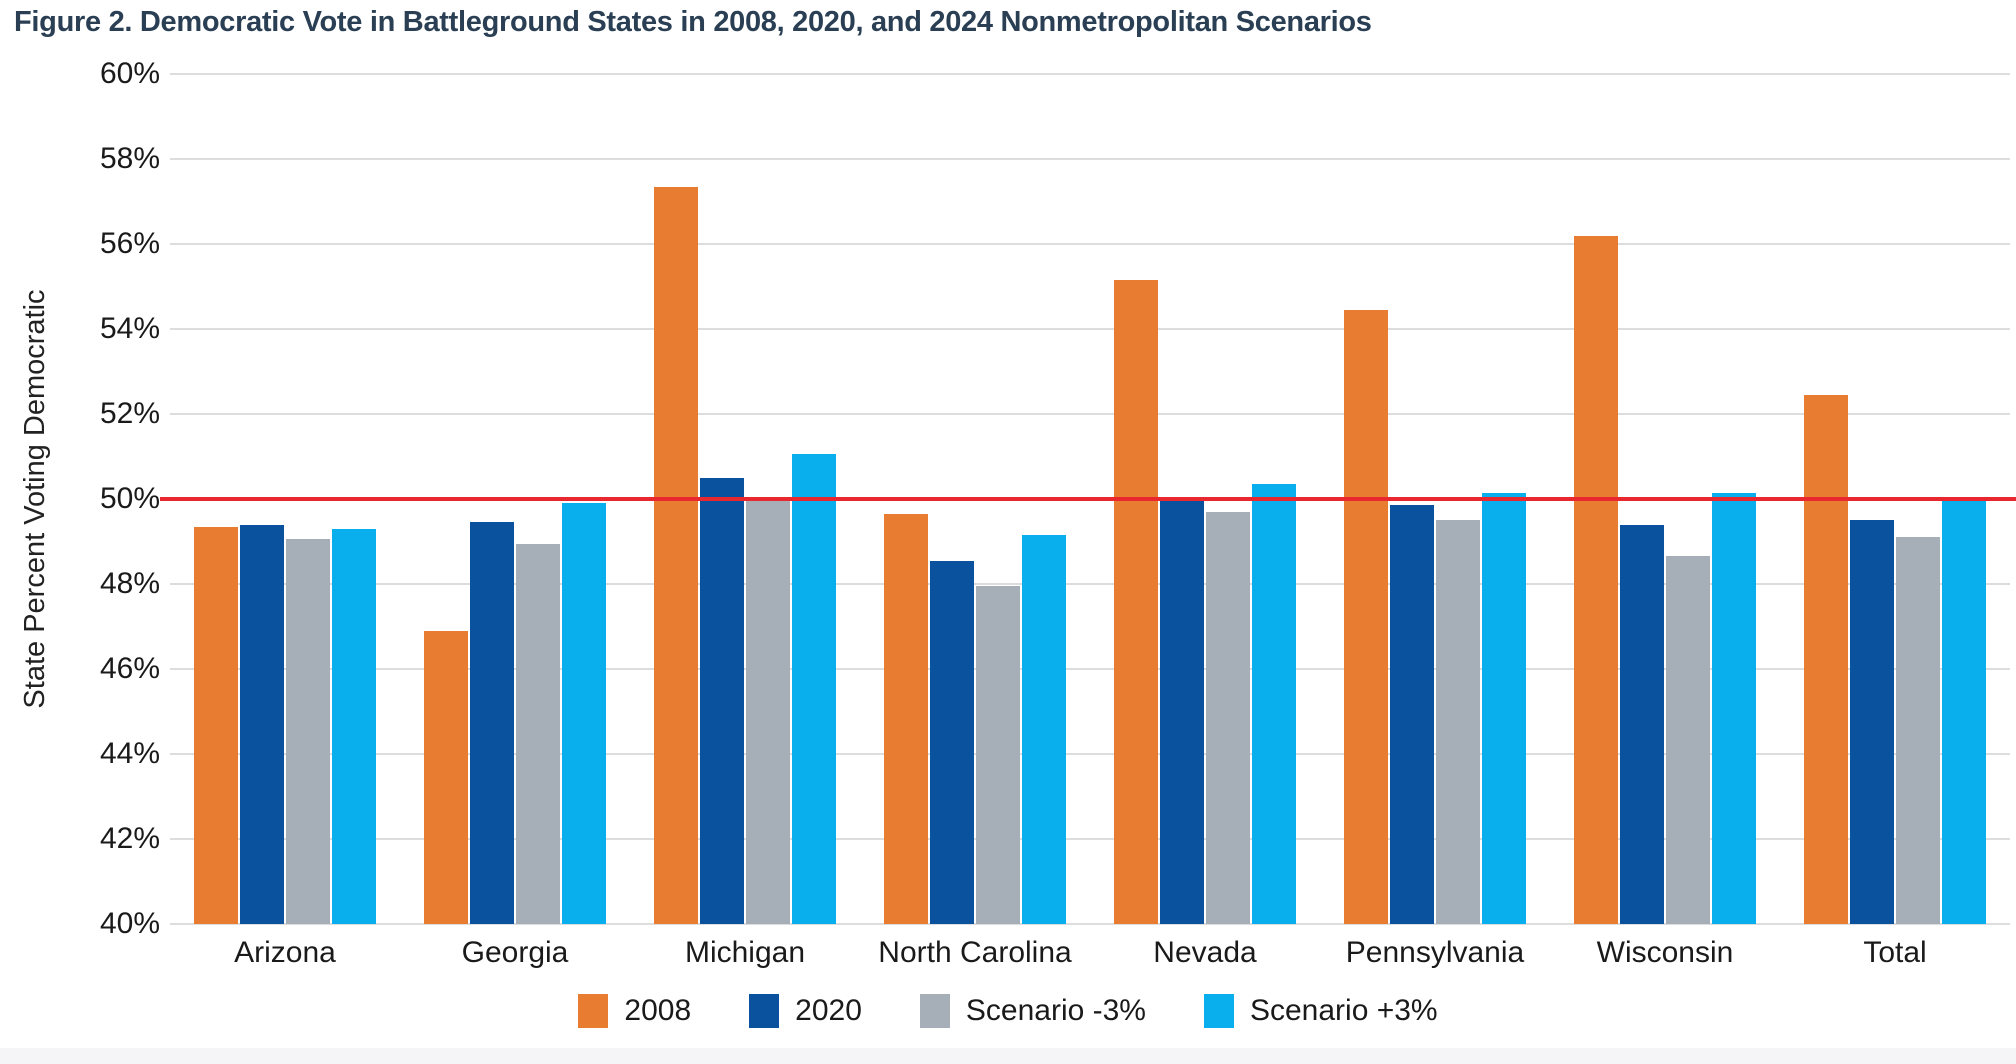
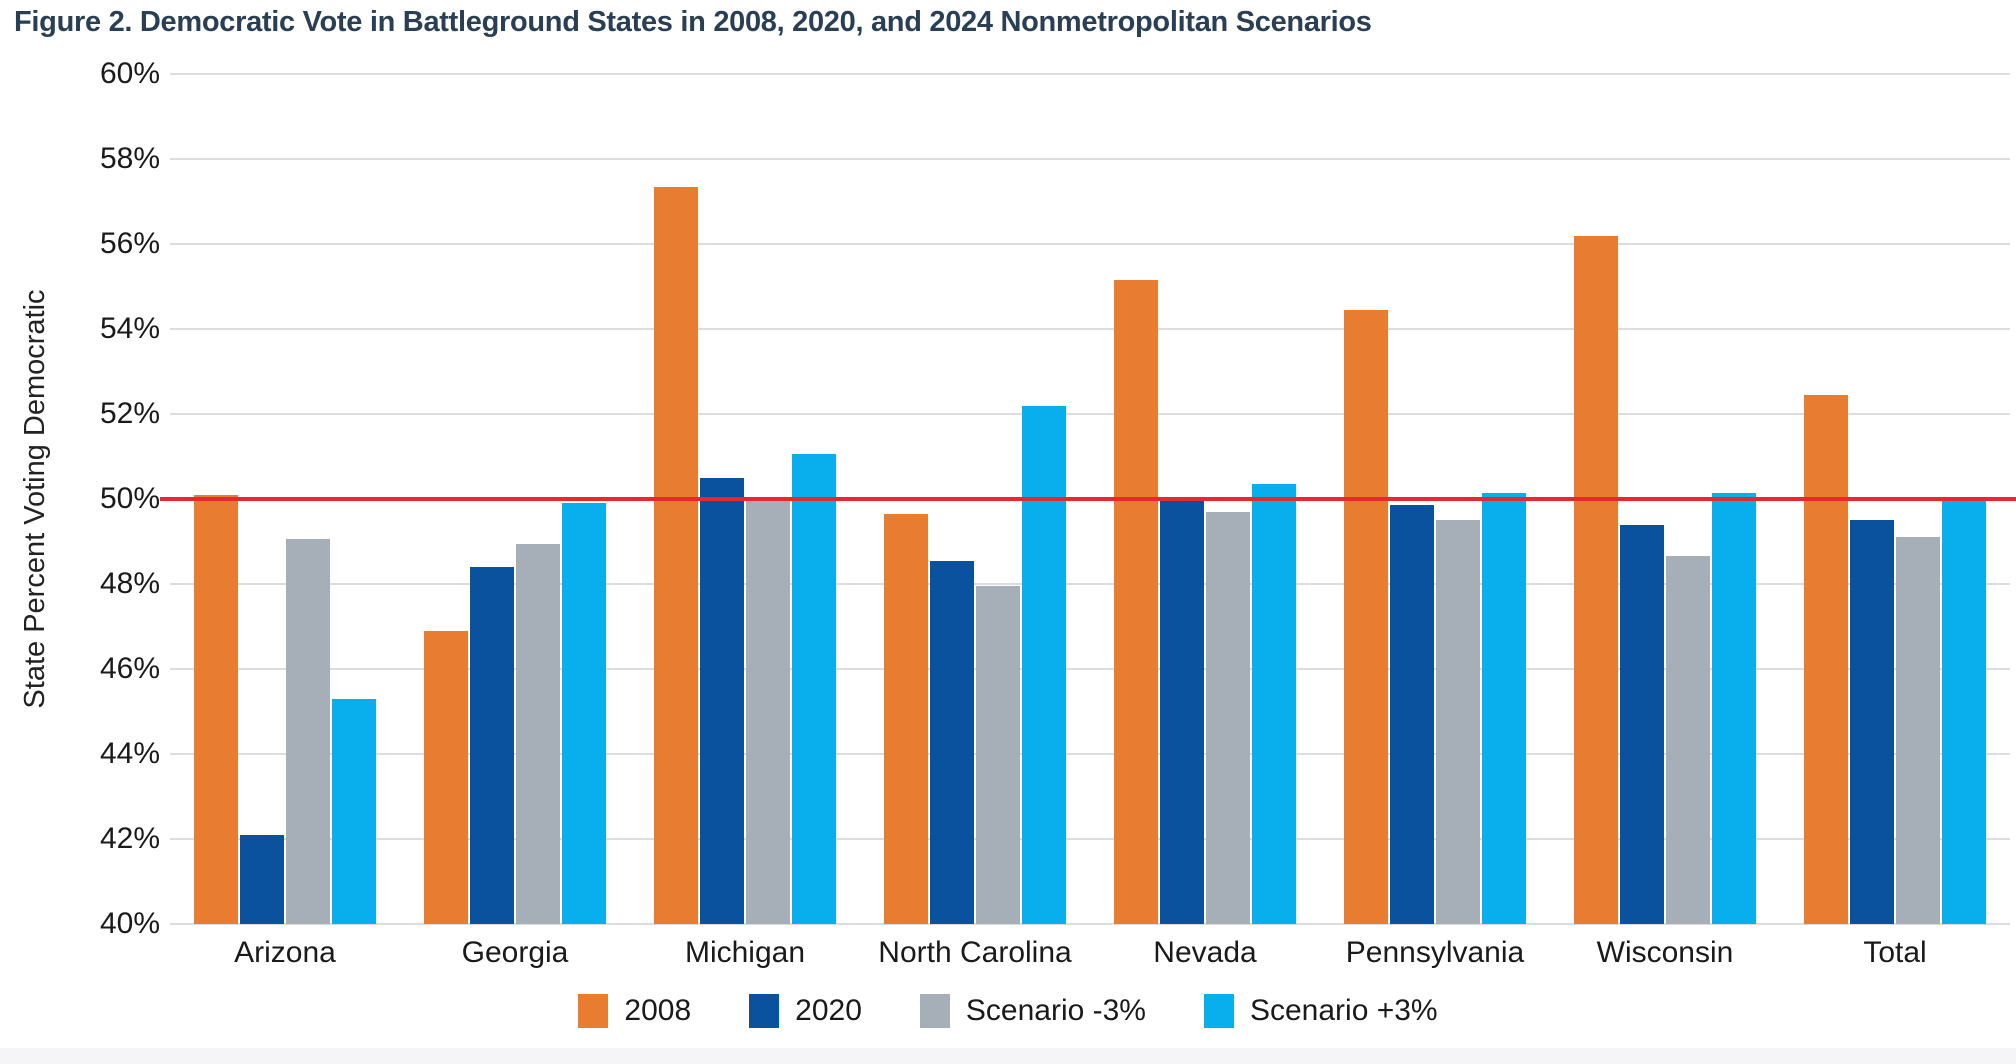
2008/Arizona: 49.4% -> 50.1%
2020/Arizona: 49.4% -> 42.1%
Scenario +3%/Arizona: 49.3% -> 45.3%
2020/Georgia: 49.5% -> 48.4%
Scenario +3%/North Carolina: 49.1% -> 52.2%
